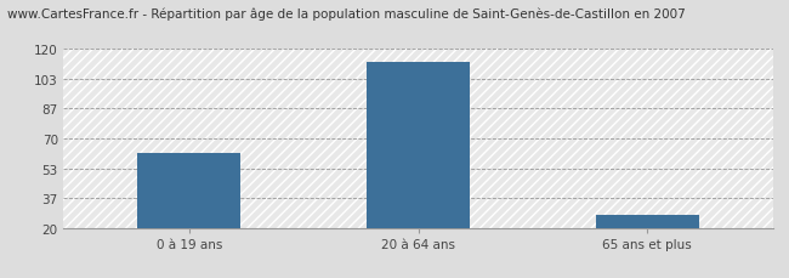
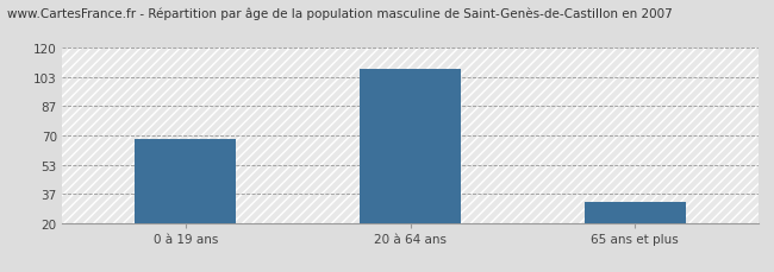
0 à 19 ans: 62 -> 68
20 à 64 ans: 113 -> 108
65 ans et plus: 27 -> 32
